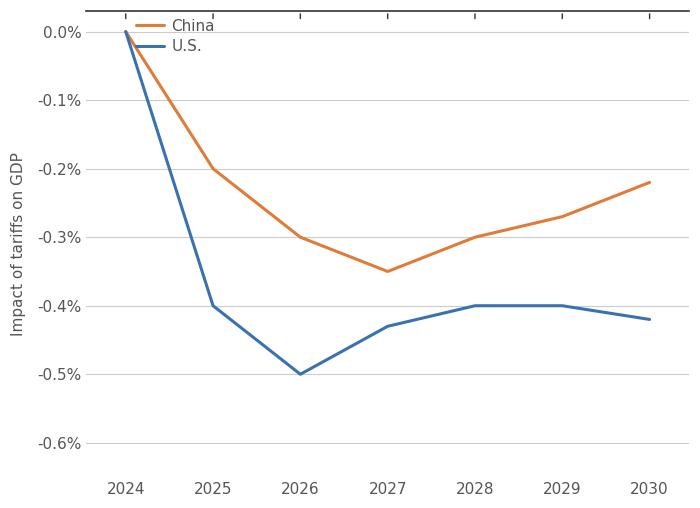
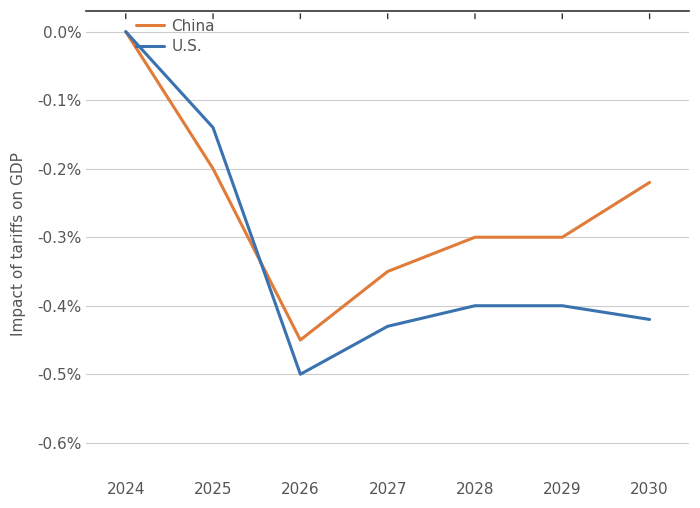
U.S./2025: -0.40% -> -0.14%
China/2026: -0.30% -> -0.45%
China/2029: -0.27% -> -0.30%
